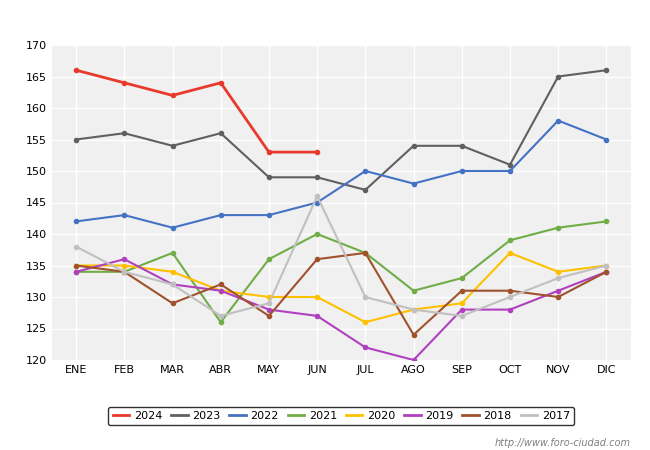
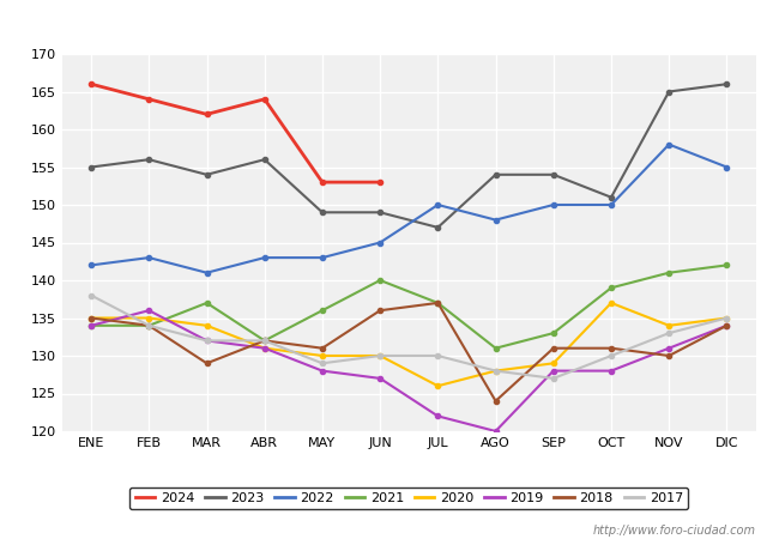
2021/ABR: 126 -> 132
2017/ABR: 127 -> 132
2018/MAY: 127 -> 131
2017/JUN: 146 -> 130
